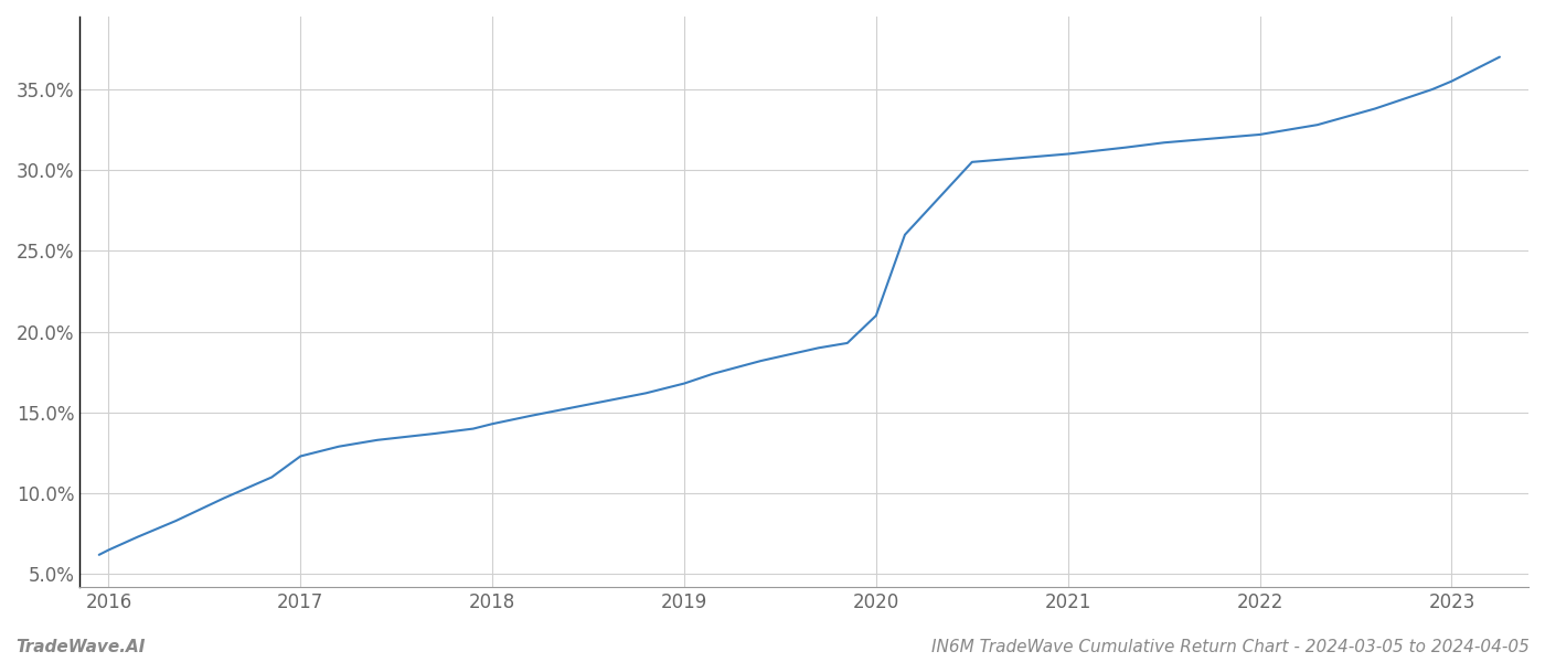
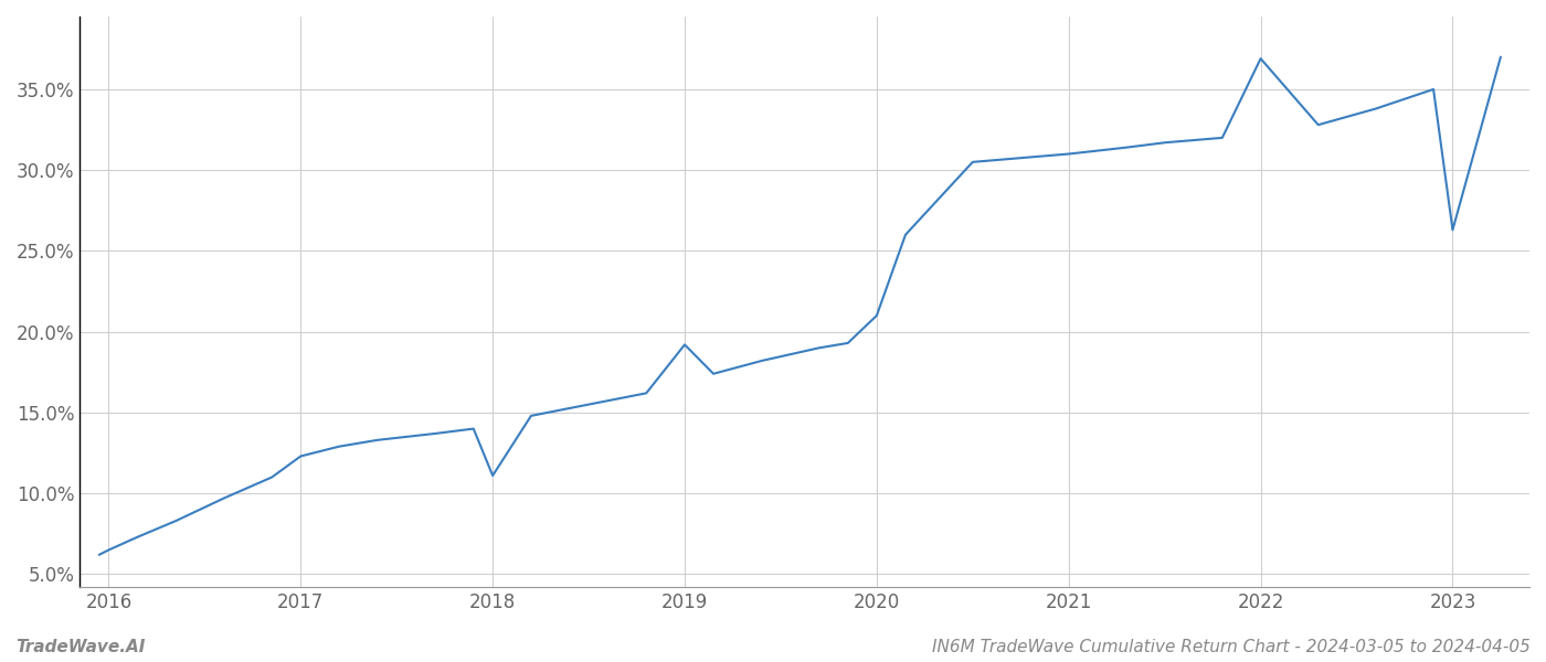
2018: 14.3% -> 11.1%
2019: 16.8% -> 19.2%
2022: 32.2% -> 36.9%
2023: 35.5% -> 26.3%
